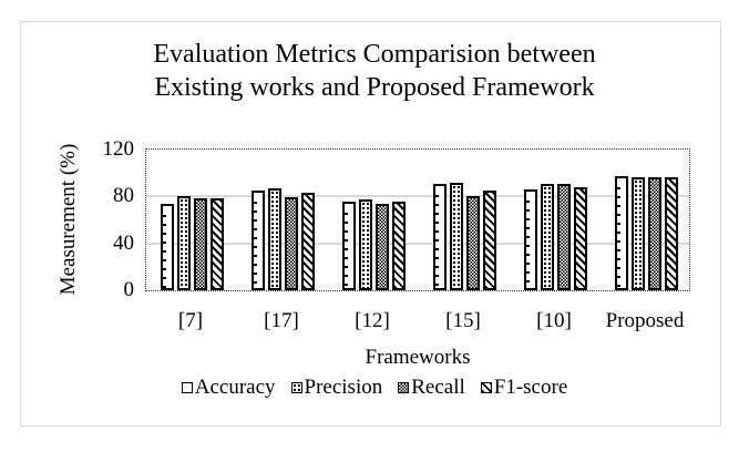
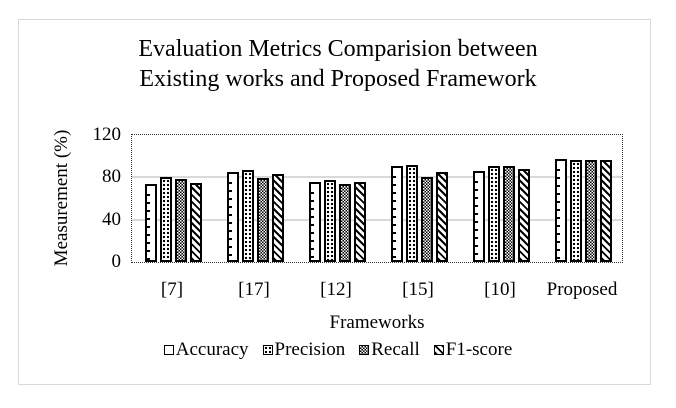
F1-score/[7]: 78 -> 74
